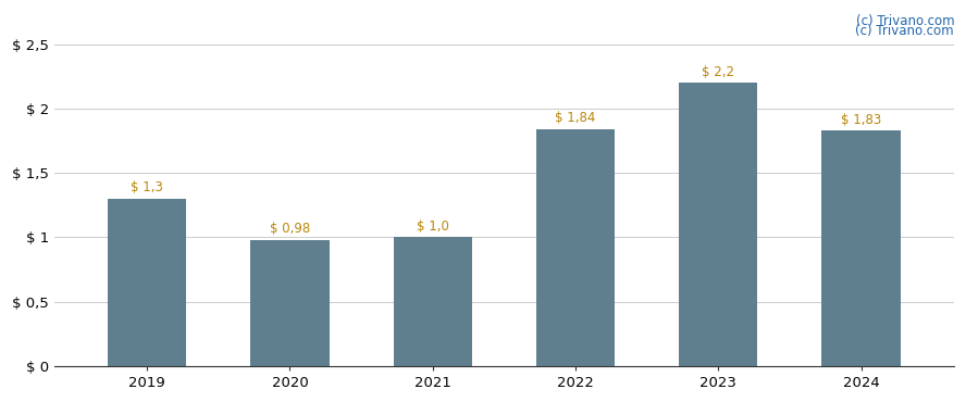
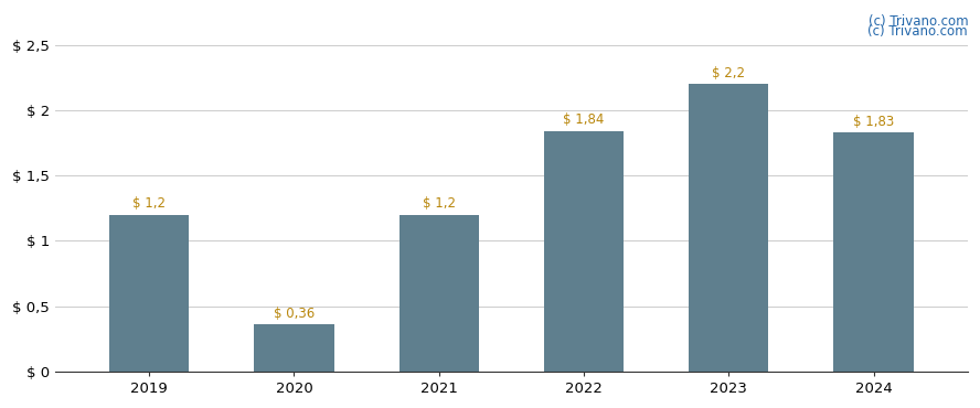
2019: 1,3 -> 1,2
2020: 0,98 -> 0,36
2021: 1,0 -> 1,2
